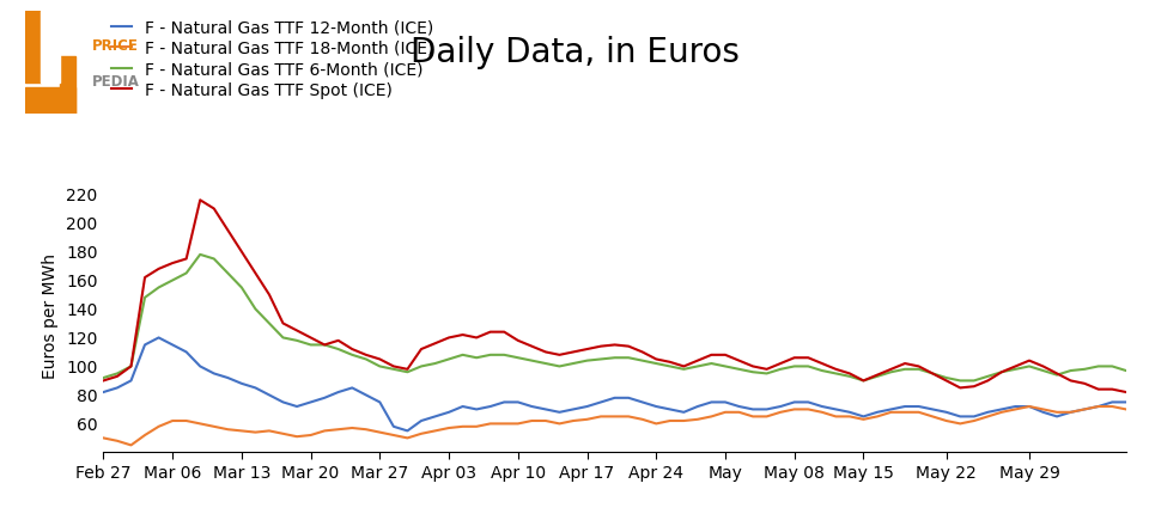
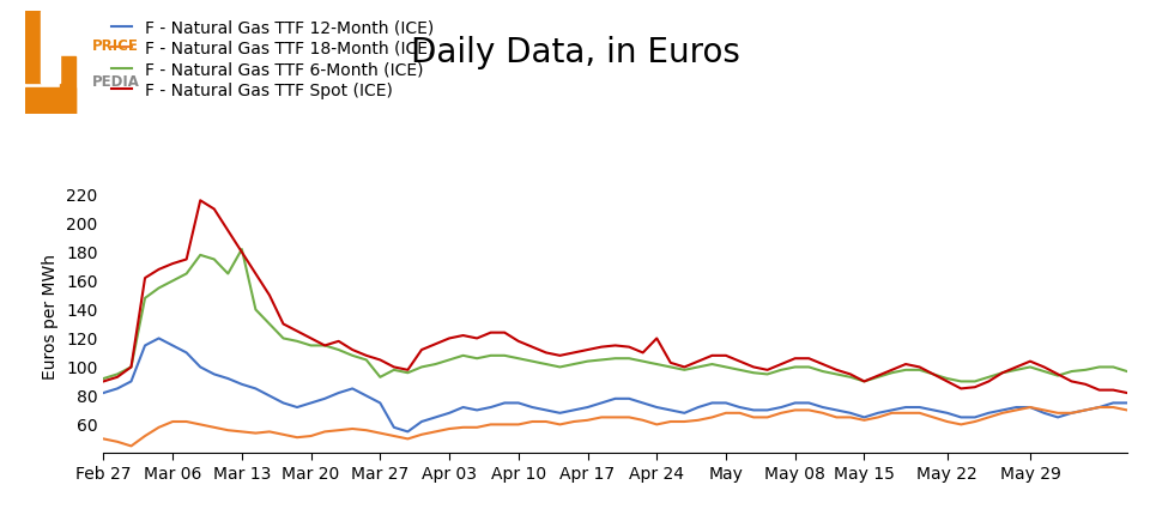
F - Natural Gas TTF 6-Month (ICE)/Mar 13: 155 -> 182
F - Natural Gas TTF 6-Month (ICE)/Mar 27: 100 -> 93
F - Natural Gas TTF Spot (ICE)/Apr 24: 105 -> 120
